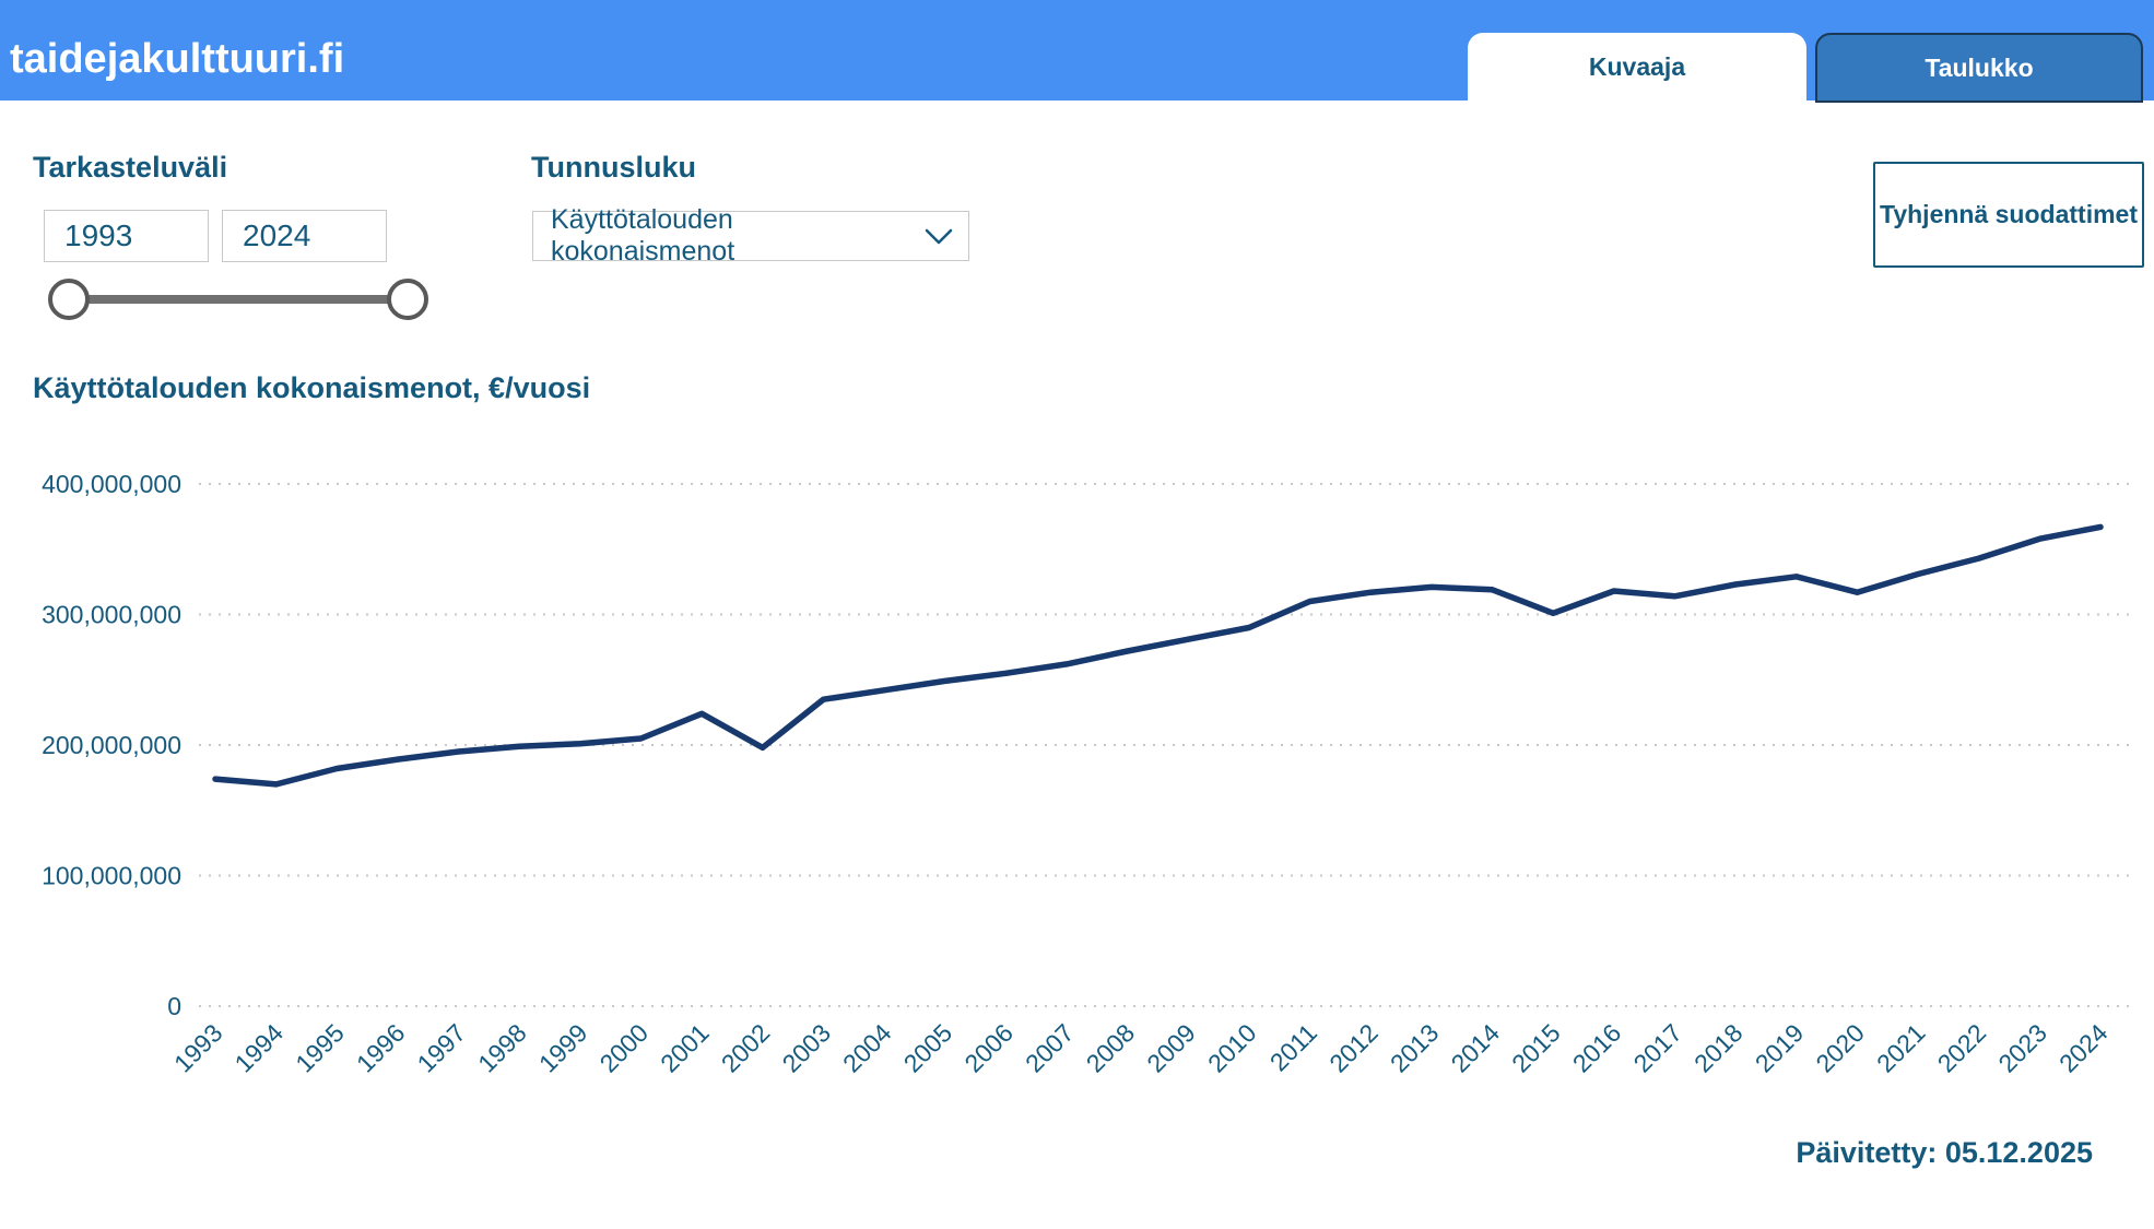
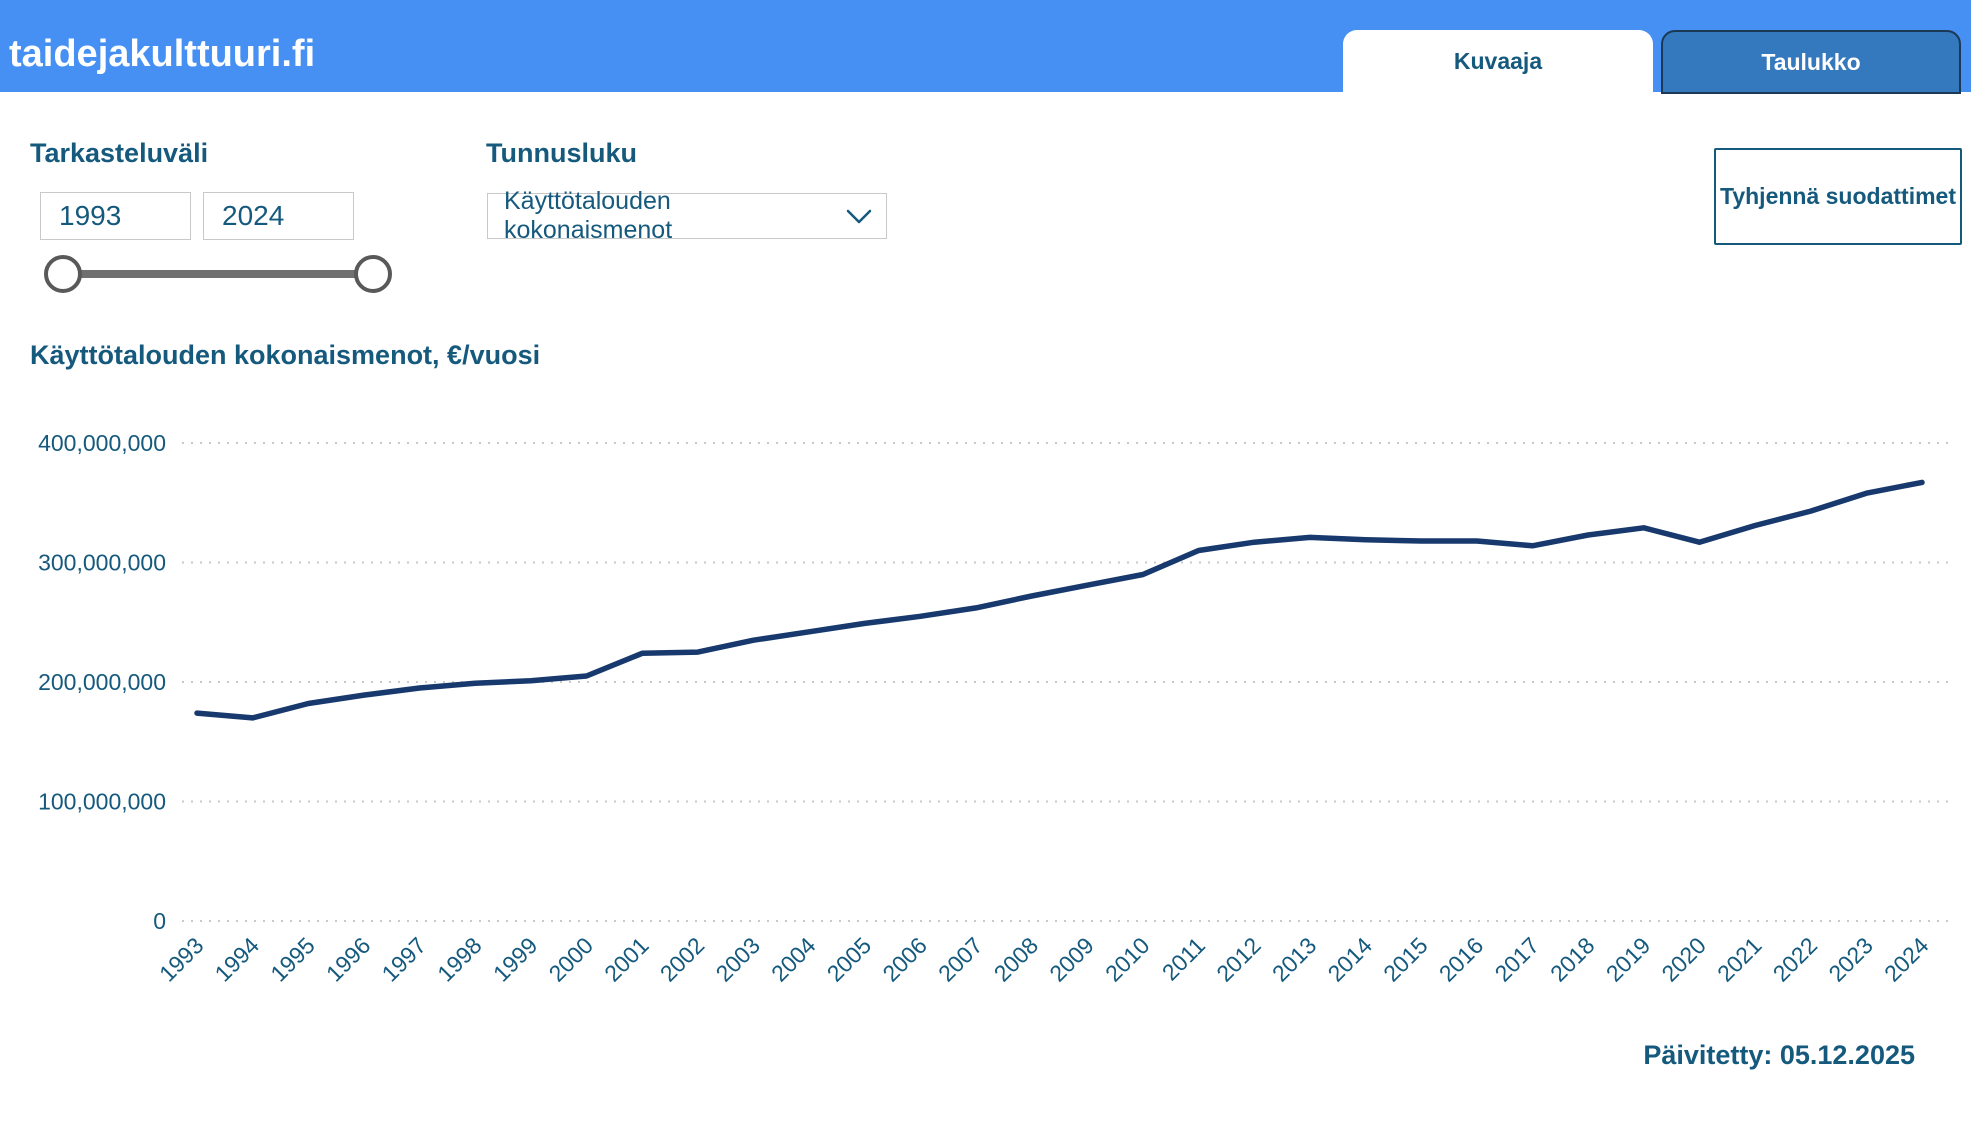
2002: 198000000 -> 225000000
2015: 301000000 -> 318000000
